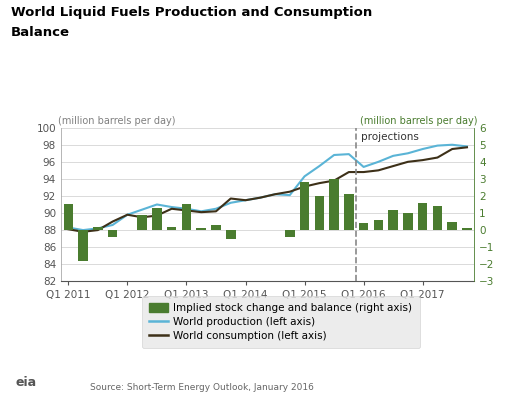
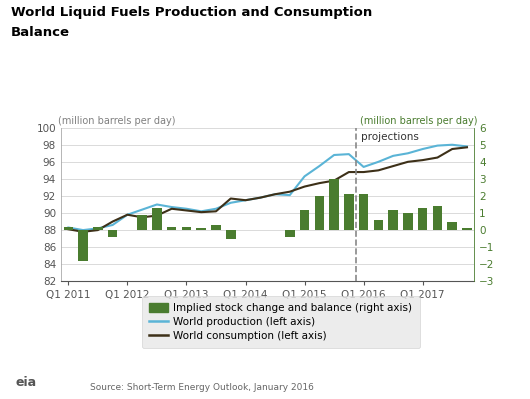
Implied stock change and balance (right axis)/Q1 2011: 1.5 -> 0.2
Implied stock change and balance (right axis)/Q1 2013: 1.5 -> 0.2
Implied stock change and balance (right axis)/Q1 2015: 2.8 -> 1.2
Implied stock change and balance (right axis)/Q1 2016: 0.4 -> 2.1
Implied stock change and balance (right axis)/Q1 2017: 1.6 -> 1.3
